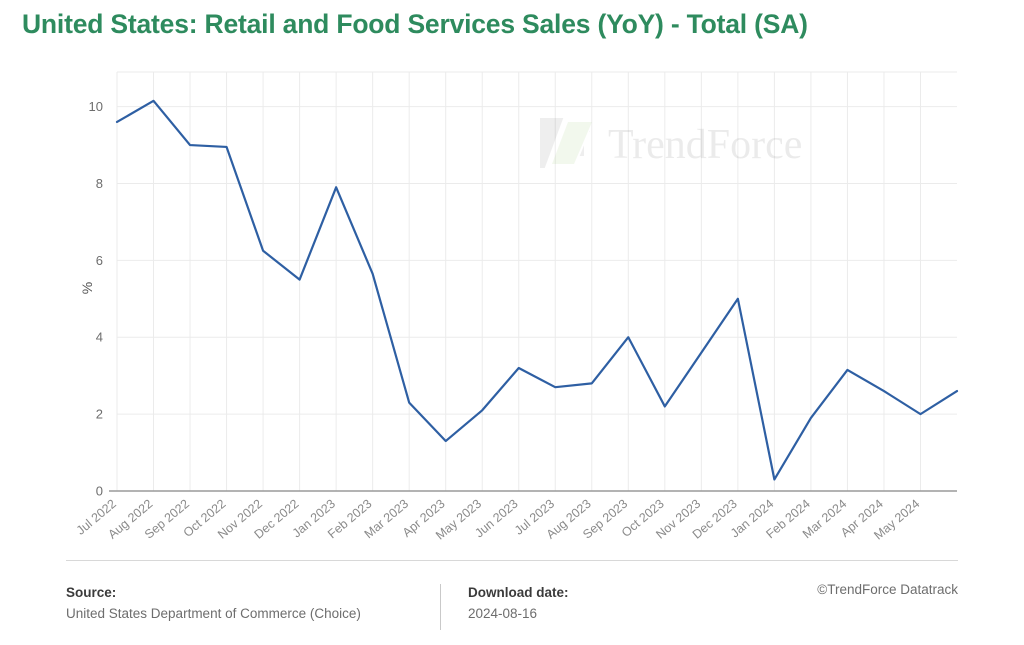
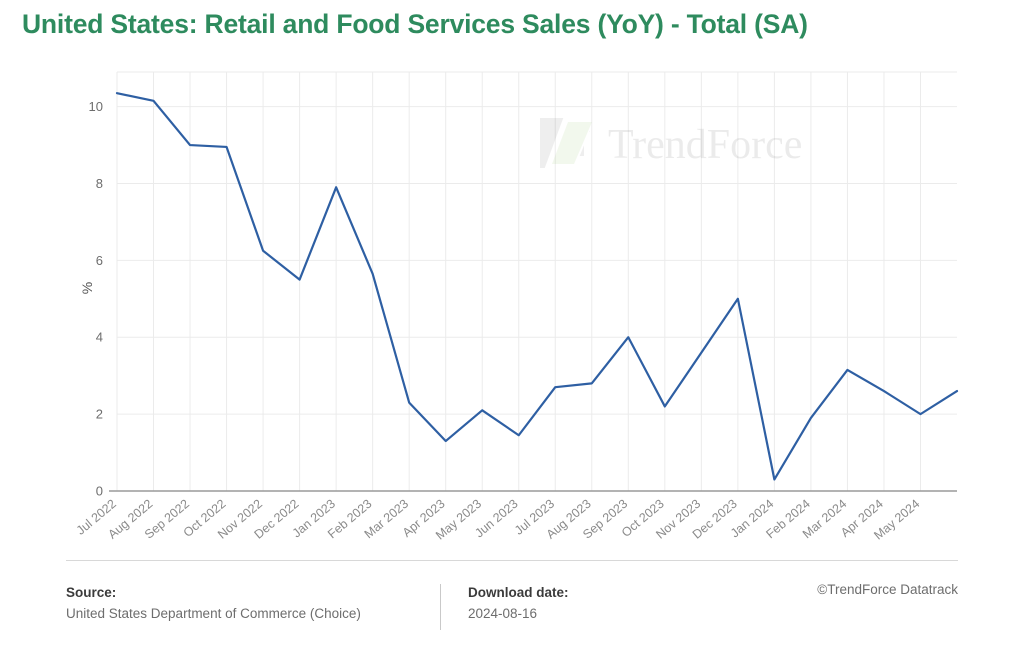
Jul 2022: 9.6 -> 10.3
Jun 2023: 3.2 -> 1.4
